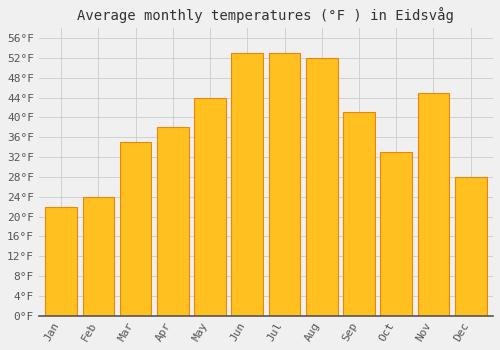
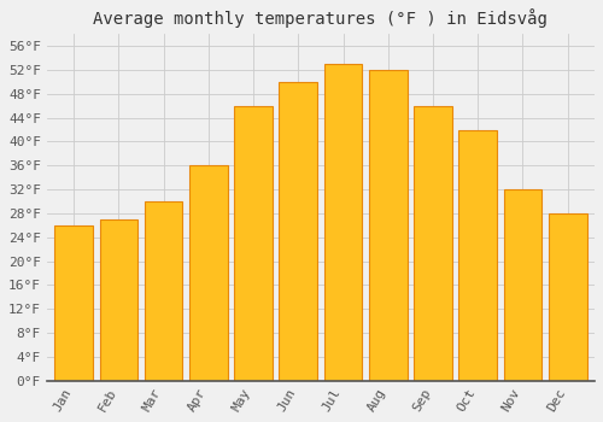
Jan: 22°F -> 26°F
Feb: 24°F -> 27°F
Mar: 35°F -> 30°F
Apr: 38°F -> 36°F
May: 44°F -> 46°F
Jun: 53°F -> 50°F
Sep: 41°F -> 46°F
Oct: 33°F -> 42°F
Nov: 45°F -> 32°F
